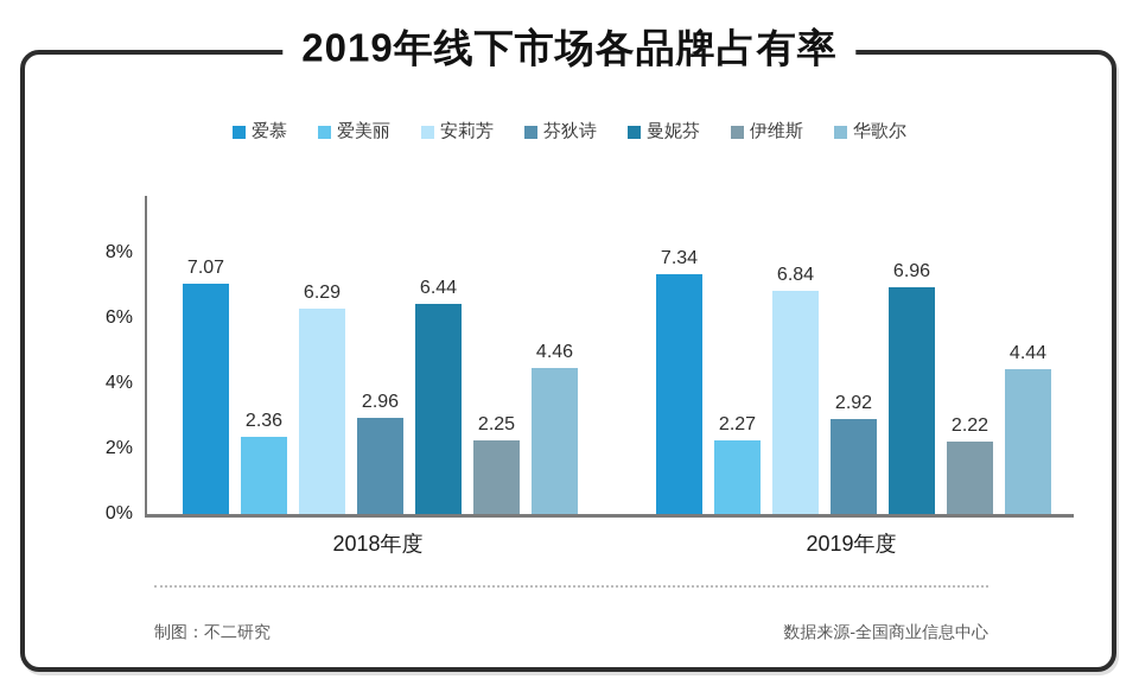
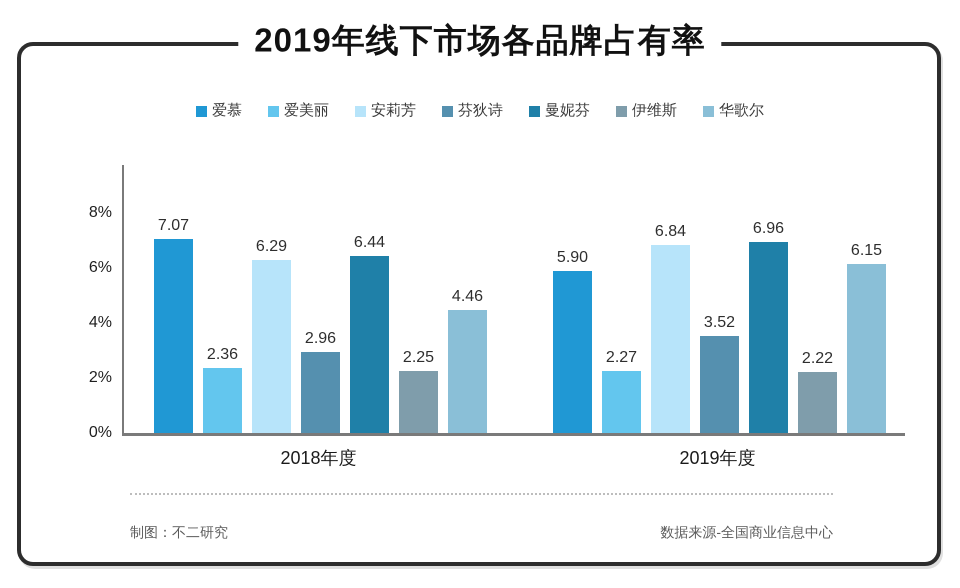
爱慕/2019年度: 7.34 -> 5.90
芬狄诗/2019年度: 2.92 -> 3.52
华歌尔/2019年度: 4.44 -> 6.15
